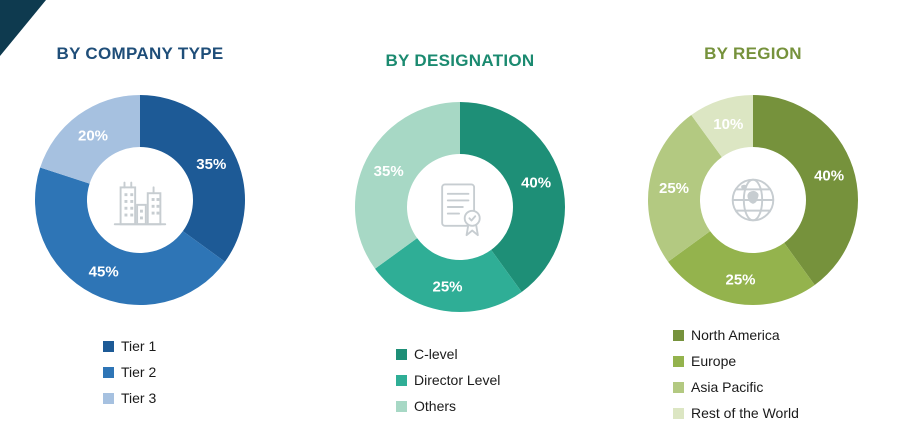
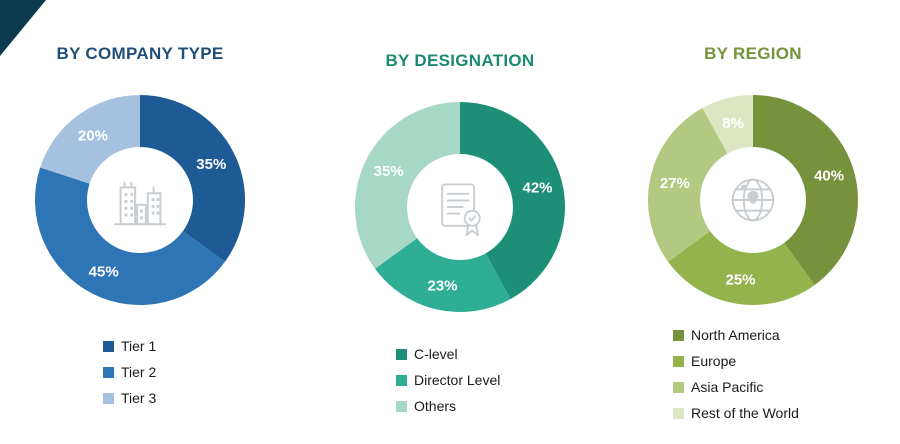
BY DESIGNATION/C-level: 40% -> 42%
BY DESIGNATION/Director Level: 25% -> 23%
BY REGION/Asia Pacific: 25% -> 27%
BY REGION/Rest of the World: 10% -> 8%
